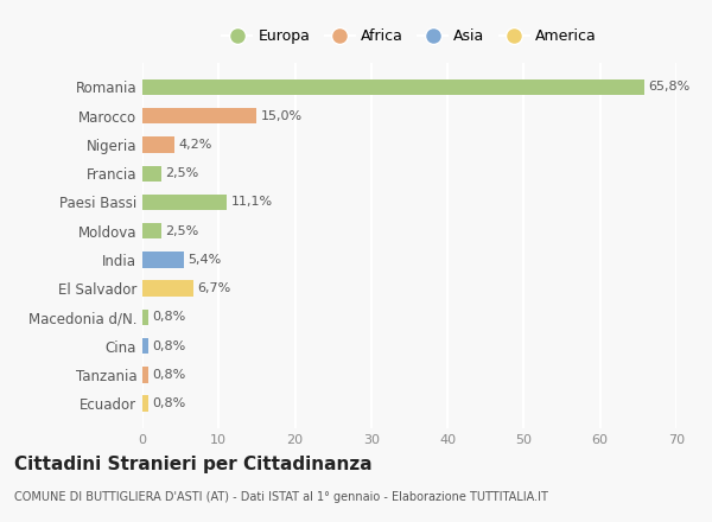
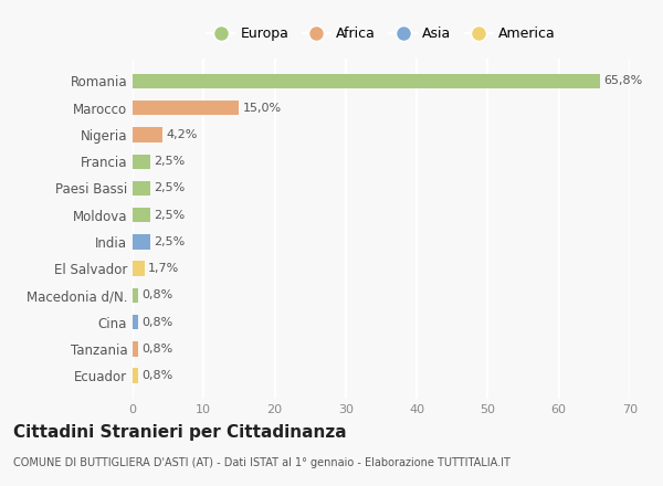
Paesi Bassi: 11,1% -> 2,5%
India: 5,4% -> 2,5%
El Salvador: 6,7% -> 1,7%
